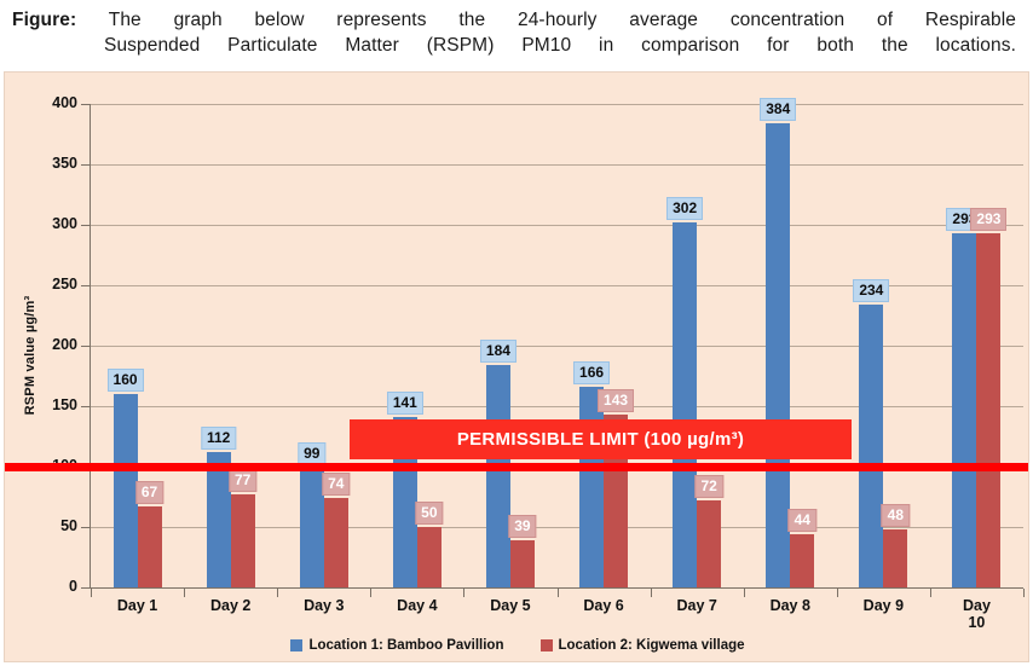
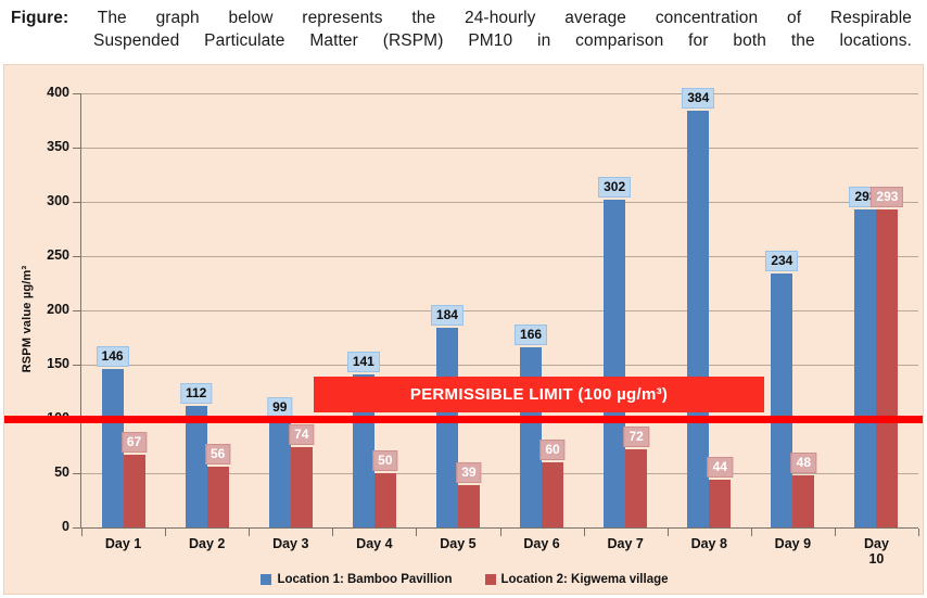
Location 1: Bamboo Pavillion/Day 1: 160 -> 146
Location 2: Kigwema village/Day 2: 77 -> 56
Location 2: Kigwema village/Day 6: 143 -> 60
